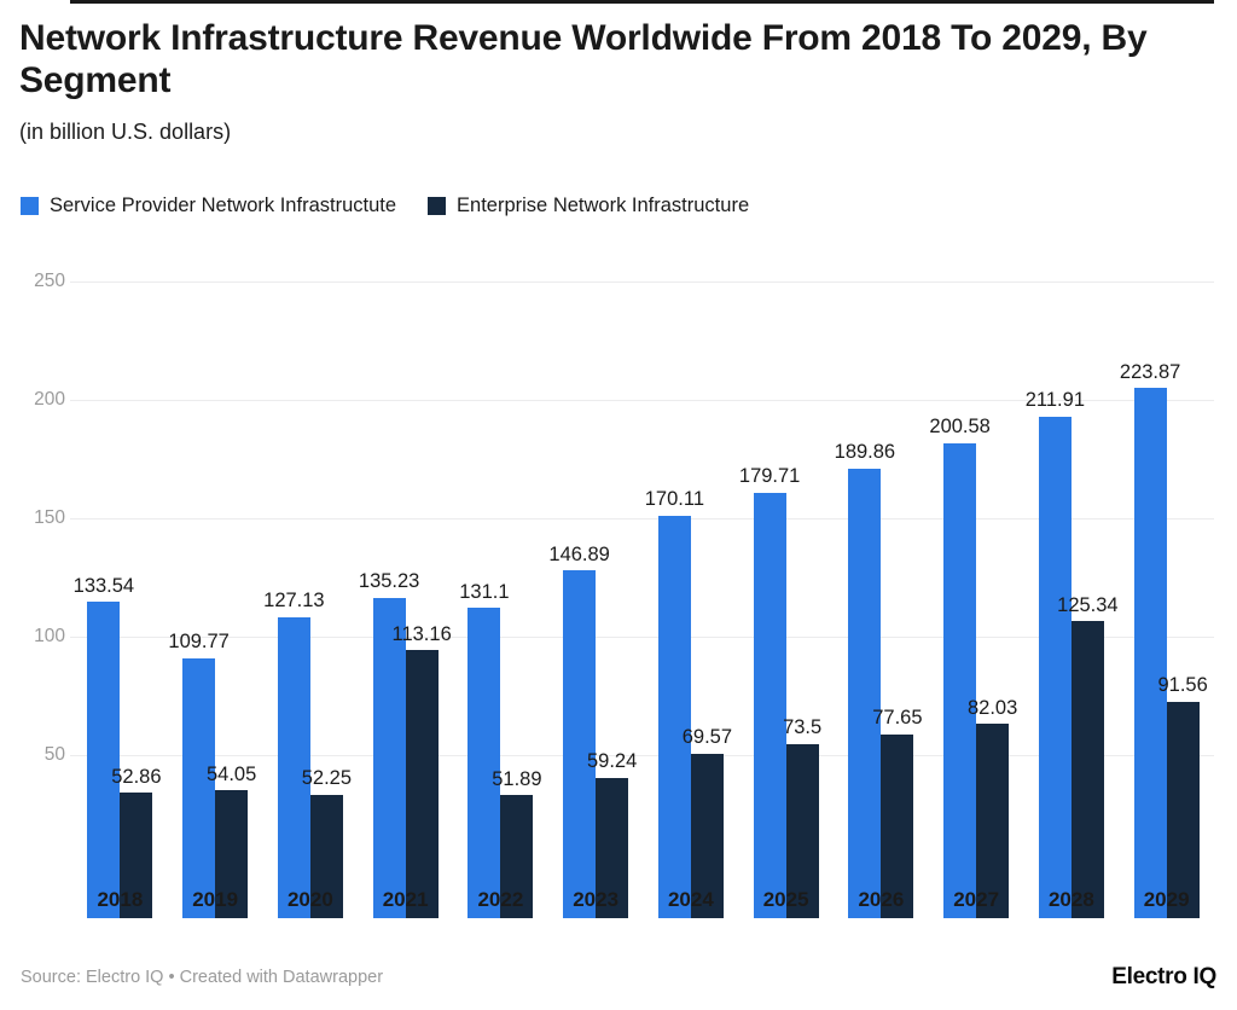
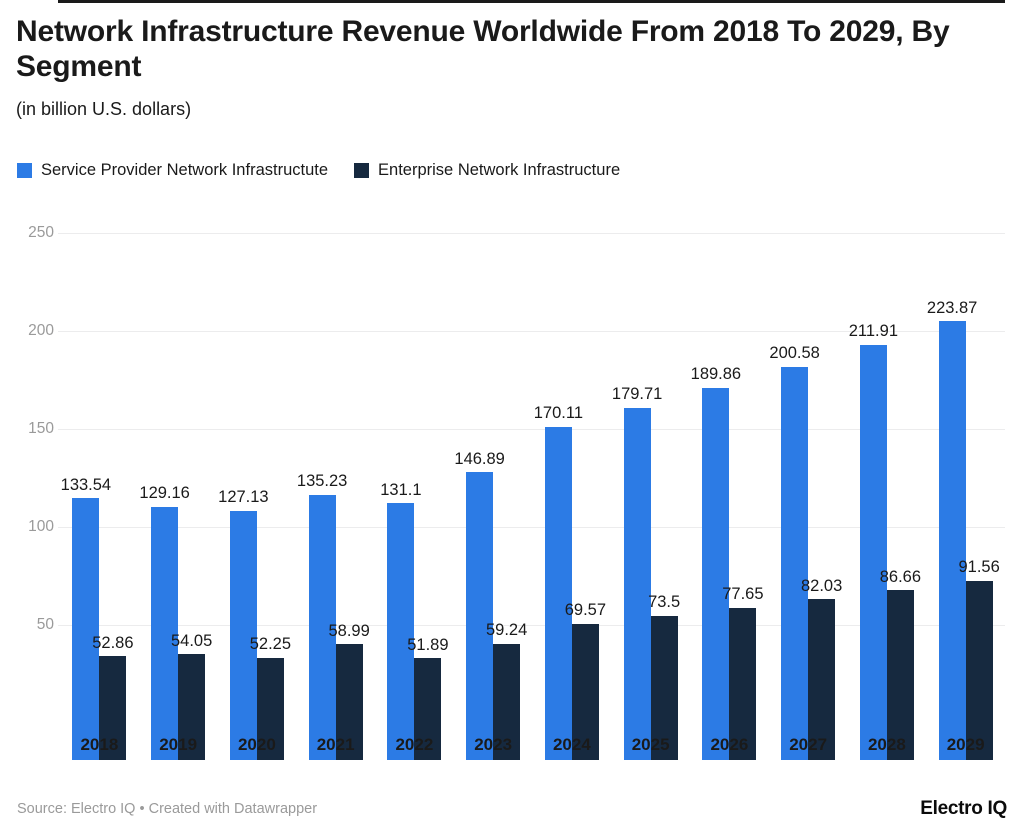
Service Provider Network Infrastructute/2019: 109.77 -> 129.16
Enterprise Network Infrastructure/2021: 113.16 -> 58.99
Enterprise Network Infrastructure/2028: 125.34 -> 86.66
